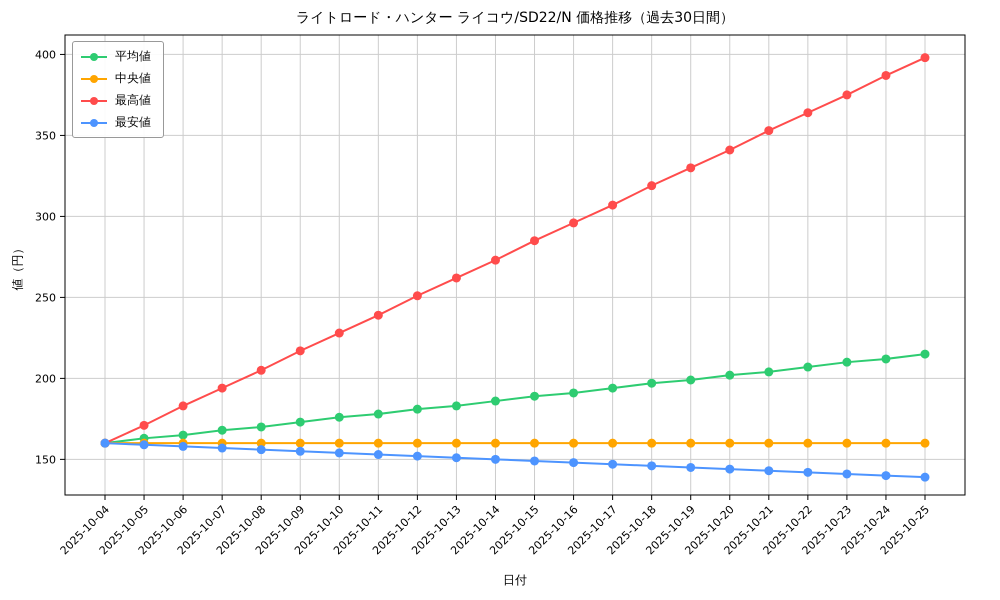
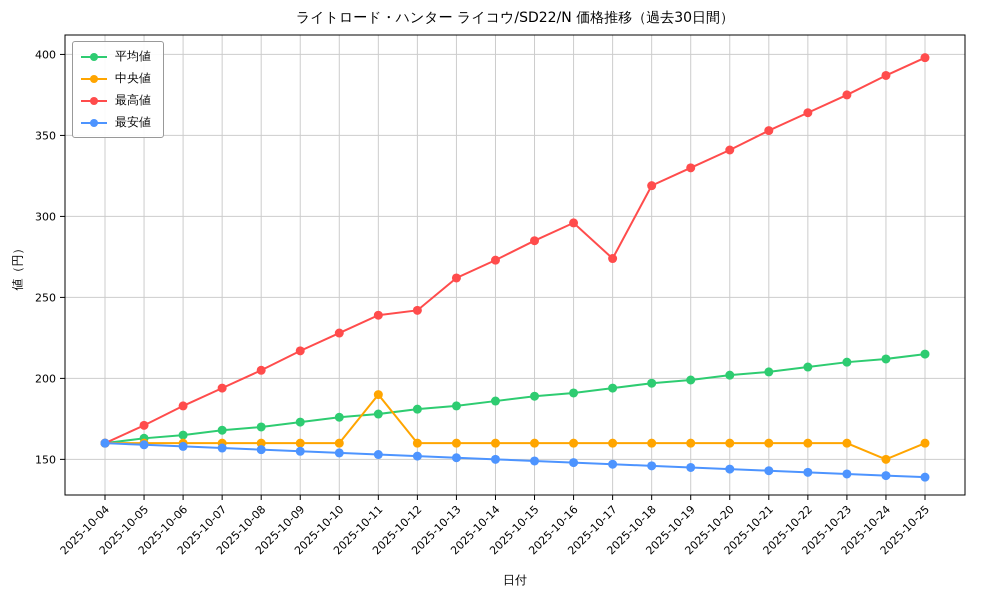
中央値/2025-10-11: 160 -> 190
最高値/2025-10-12: 251 -> 242
最高値/2025-10-17: 307 -> 274
中央値/2025-10-24: 160 -> 150
